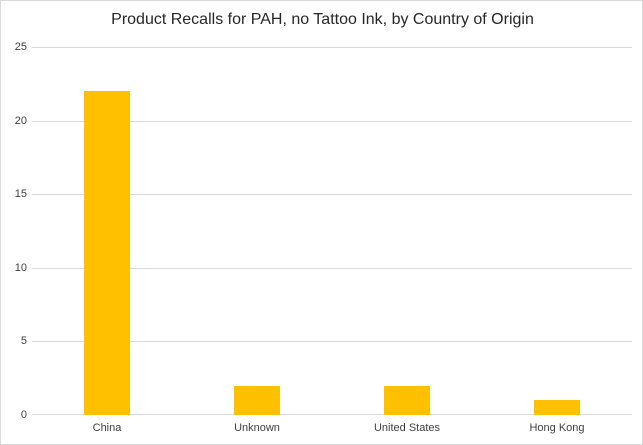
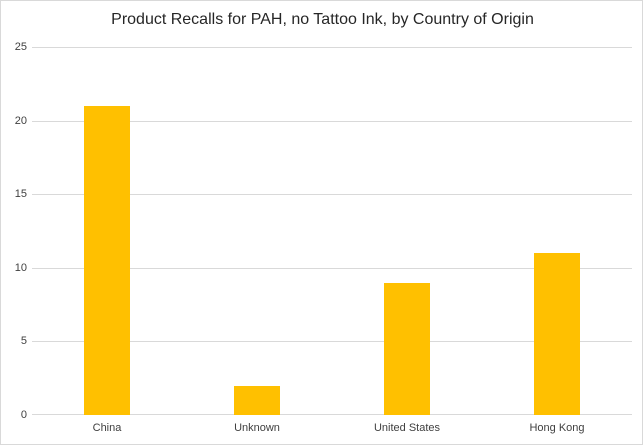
China: 22 -> 21
United States: 2 -> 9
Hong Kong: 1 -> 11
